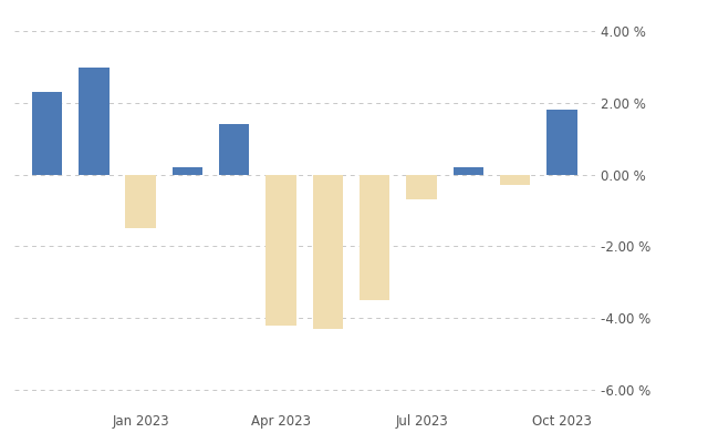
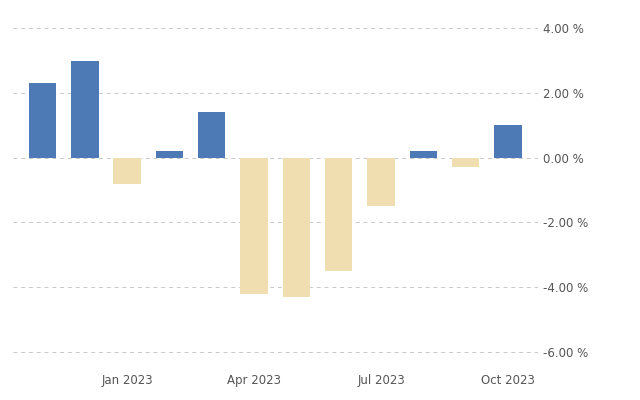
Jan 2023: -1.5 % -> -0.8 %
Jul 2023: -0.7 % -> -1.5 %
Oct 2023: 1.8 % -> 1.0 %
